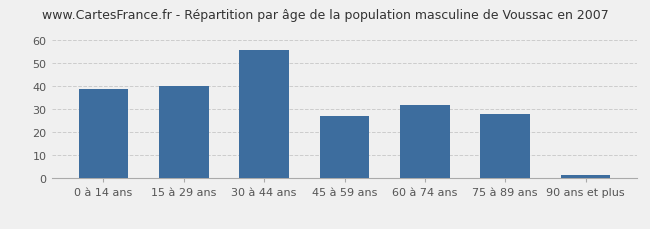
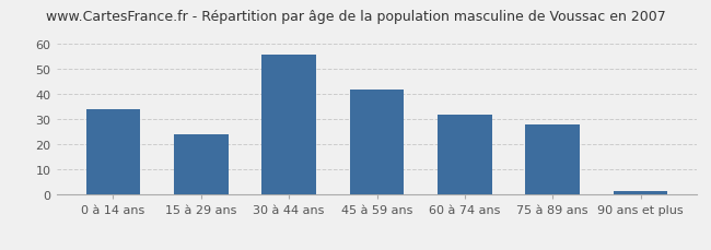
0 à 14 ans: 39.0 -> 34.0
15 à 29 ans: 40.0 -> 24.0
45 à 59 ans: 27.0 -> 42.0
